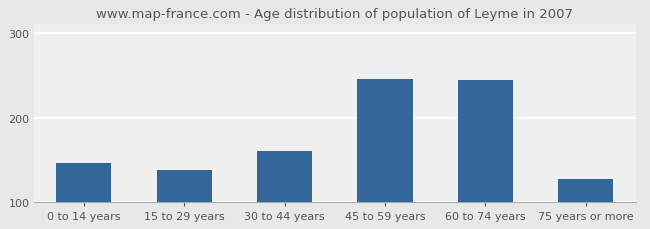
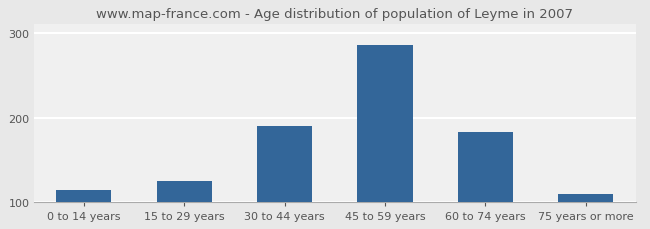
0 to 14 years: 146 -> 115
15 to 29 years: 138 -> 125
30 to 44 years: 160 -> 190
45 to 59 years: 246 -> 285
60 to 74 years: 244 -> 183
75 years or more: 128 -> 110
